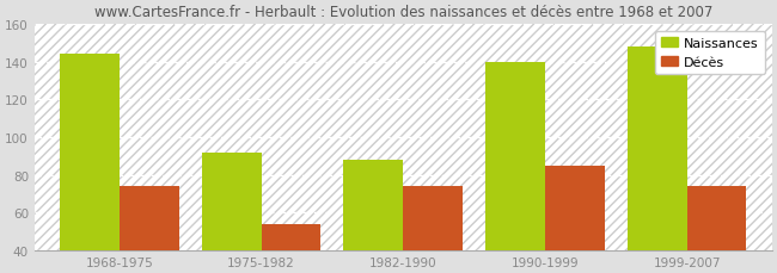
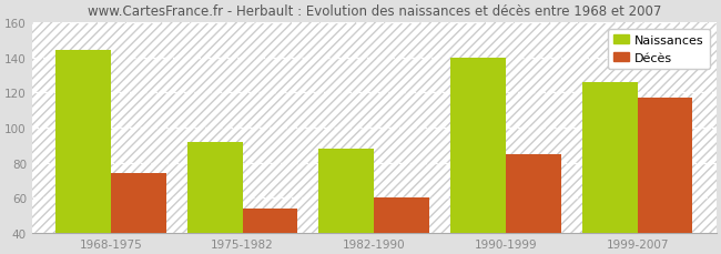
Décès/1982-1990: 74 -> 60
Naissances/1999-2007: 148 -> 126
Décès/1999-2007: 74 -> 117
